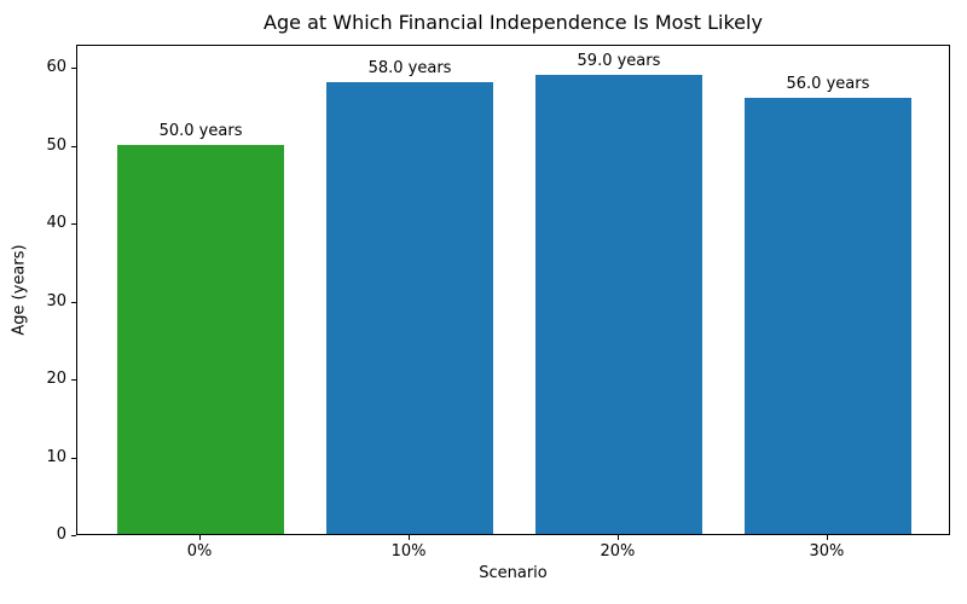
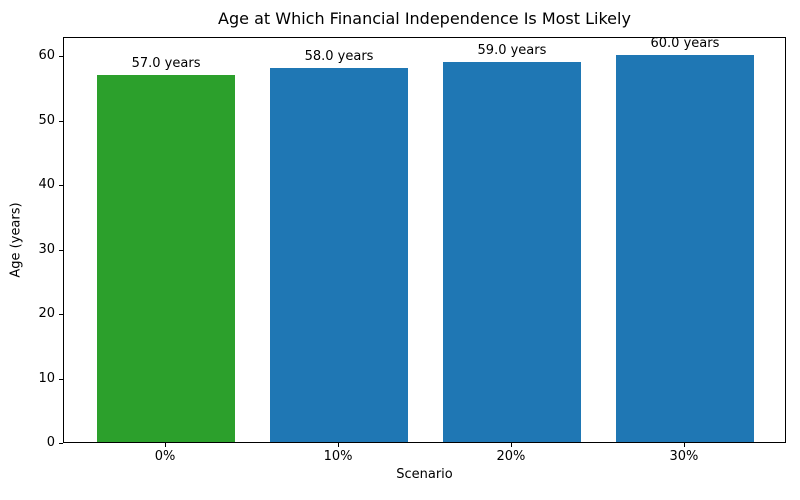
0%: 50.0 -> 57.0
30%: 56.0 -> 60.0
